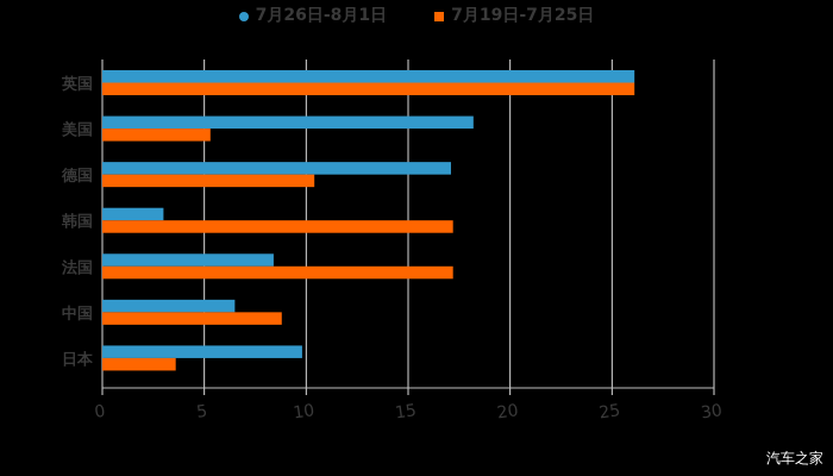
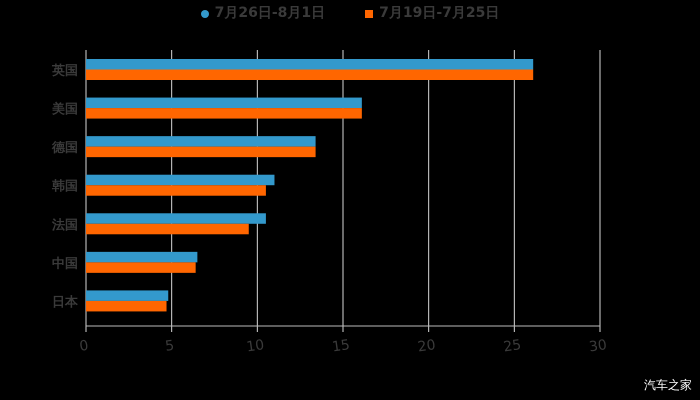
7月26日-8月1日/美国: 18.2 -> 16.1
7月19日-7月25日/美国: 5.3 -> 16.1
7月26日-8月1日/德国: 17.1 -> 13.4
7月19日-7月25日/德国: 10.4 -> 13.4
7月26日-8月1日/韩国: 3.0 -> 11.0
7月19日-7月25日/韩国: 17.2 -> 10.5
7月26日-8月1日/法国: 8.4 -> 10.5
7月19日-7月25日/法国: 17.2 -> 9.5
7月19日-7月25日/中国: 8.8 -> 6.4
7月26日-8月1日/日本: 9.8 -> 4.8
7月19日-7月25日/日本: 3.6 -> 4.7
